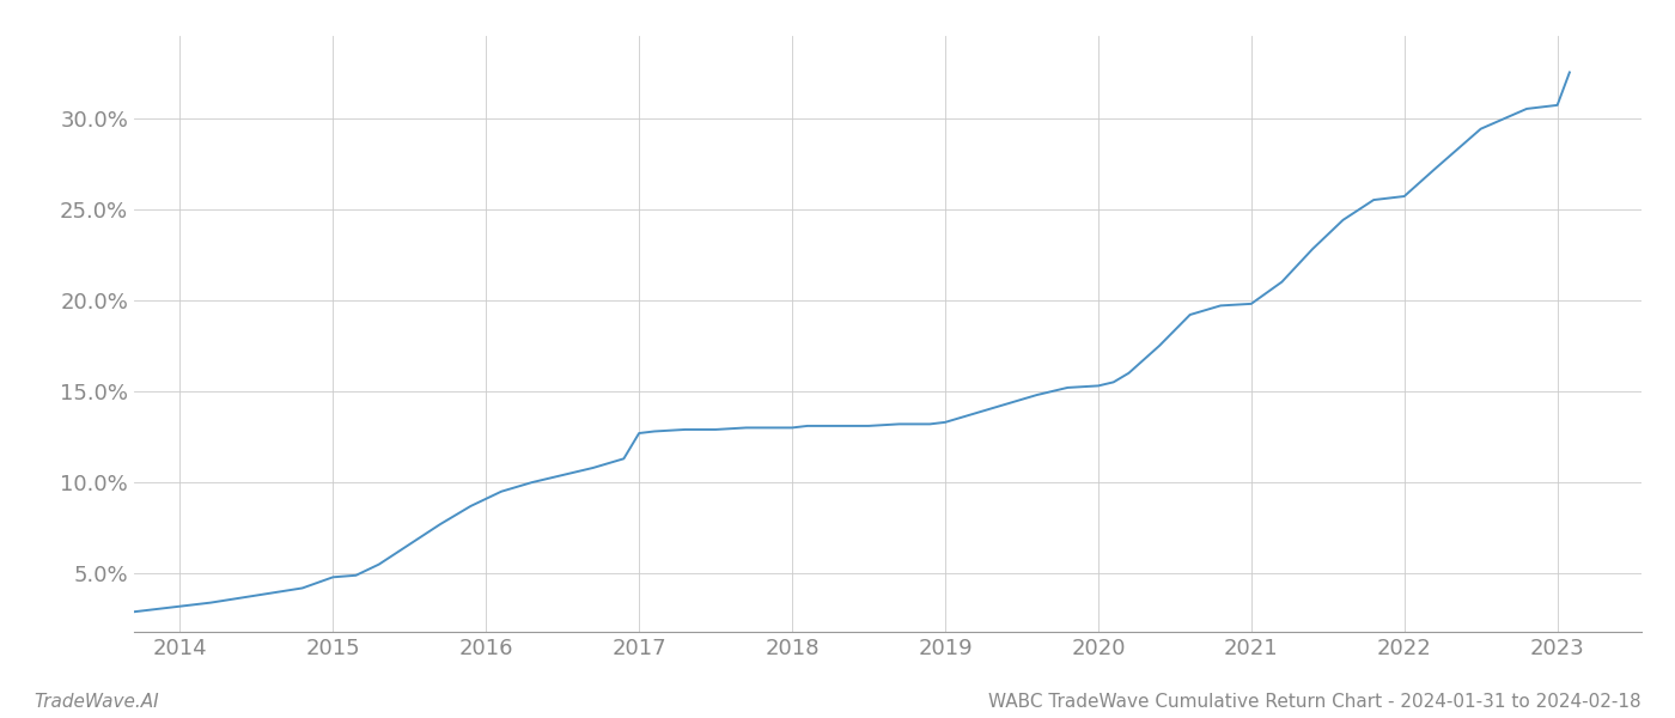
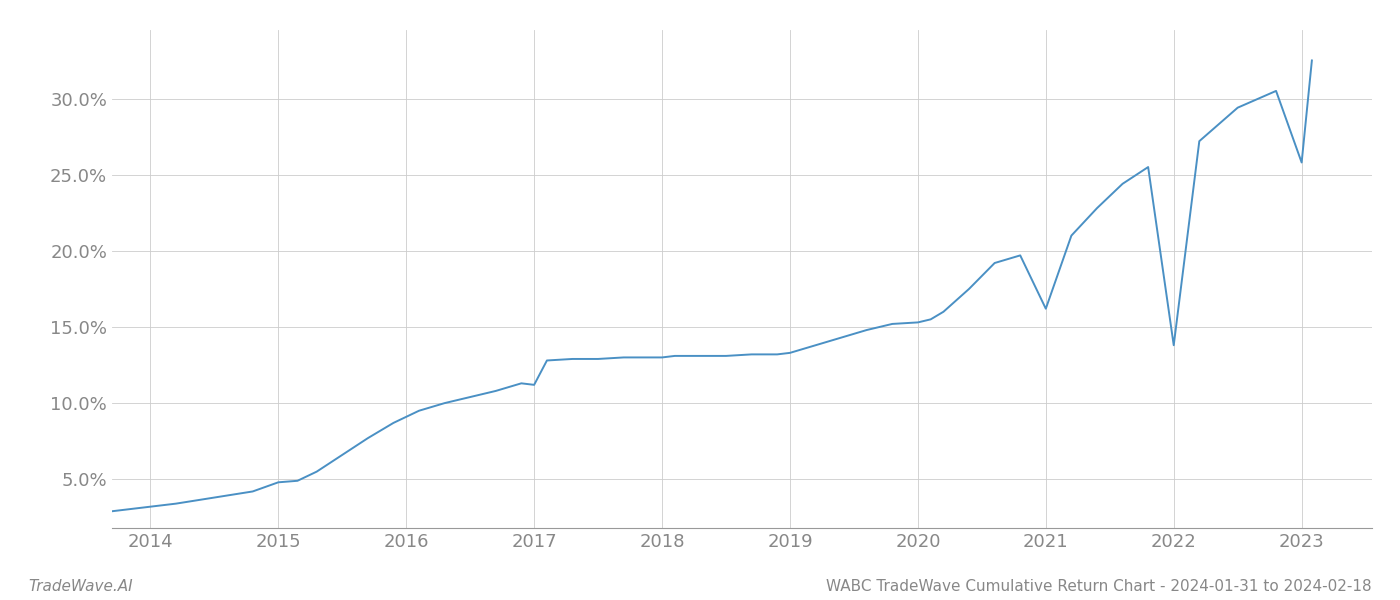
2017: 12.7% -> 11.2%
2021: 19.8% -> 16.2%
2022: 25.7% -> 13.8%
2023: 30.7% -> 25.8%
